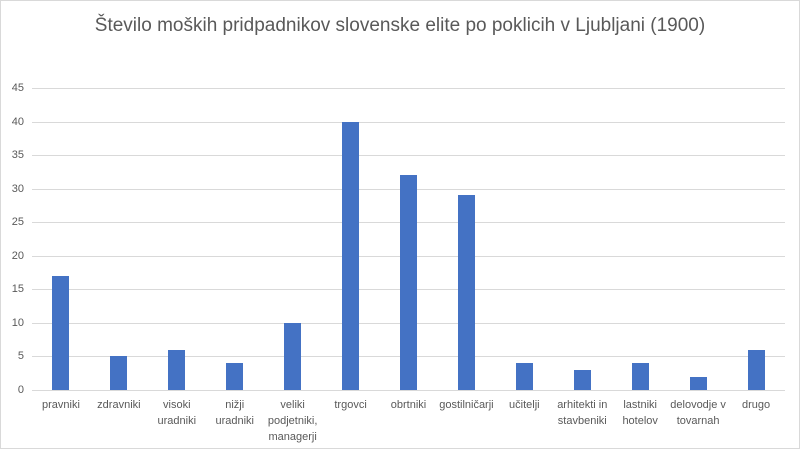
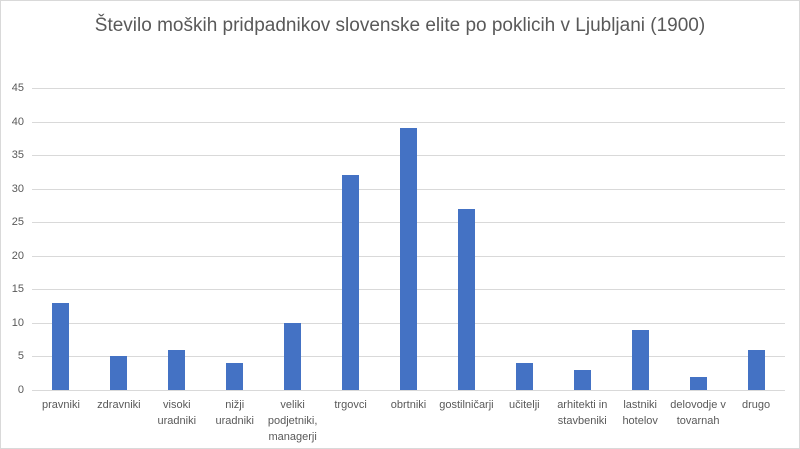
pravniki: 17 -> 13
trgovci: 40 -> 32
obrtniki: 32 -> 39
gostilničarji: 29 -> 27
lastniki hotelov: 4 -> 9
